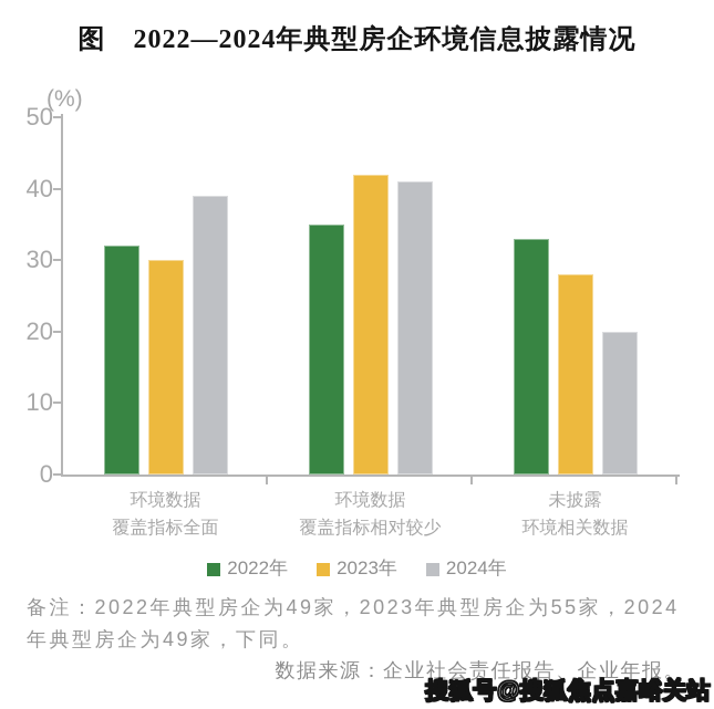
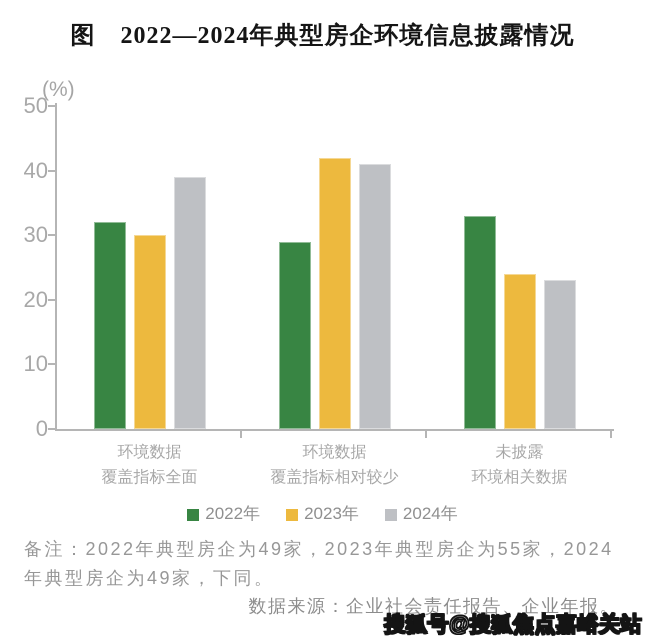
2022年/环境数据 覆盖指标相对较少: 35 -> 29
2023年/未披露 环境相关数据: 28 -> 24
2024年/未披露 环境相关数据: 20 -> 23
